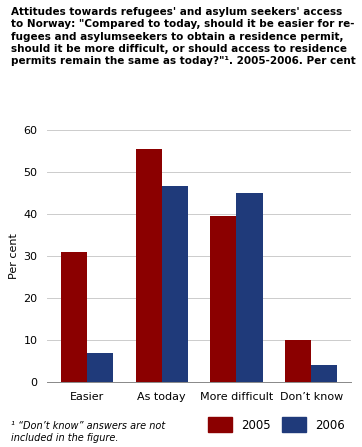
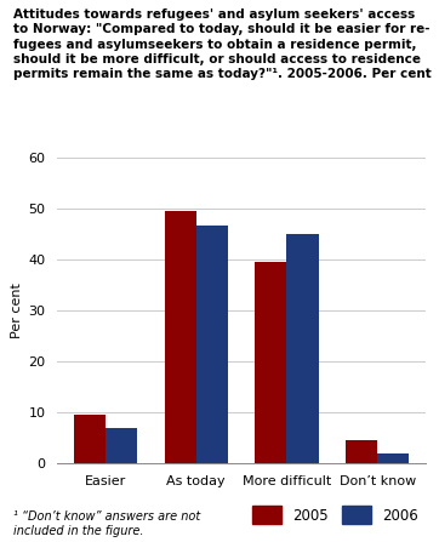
2005/Easier: 31.0 -> 9.5
2005/As today: 55.5 -> 49.5
2005/Don’t know: 10.0 -> 4.5
2006/Don’t know: 4.0 -> 2.0
